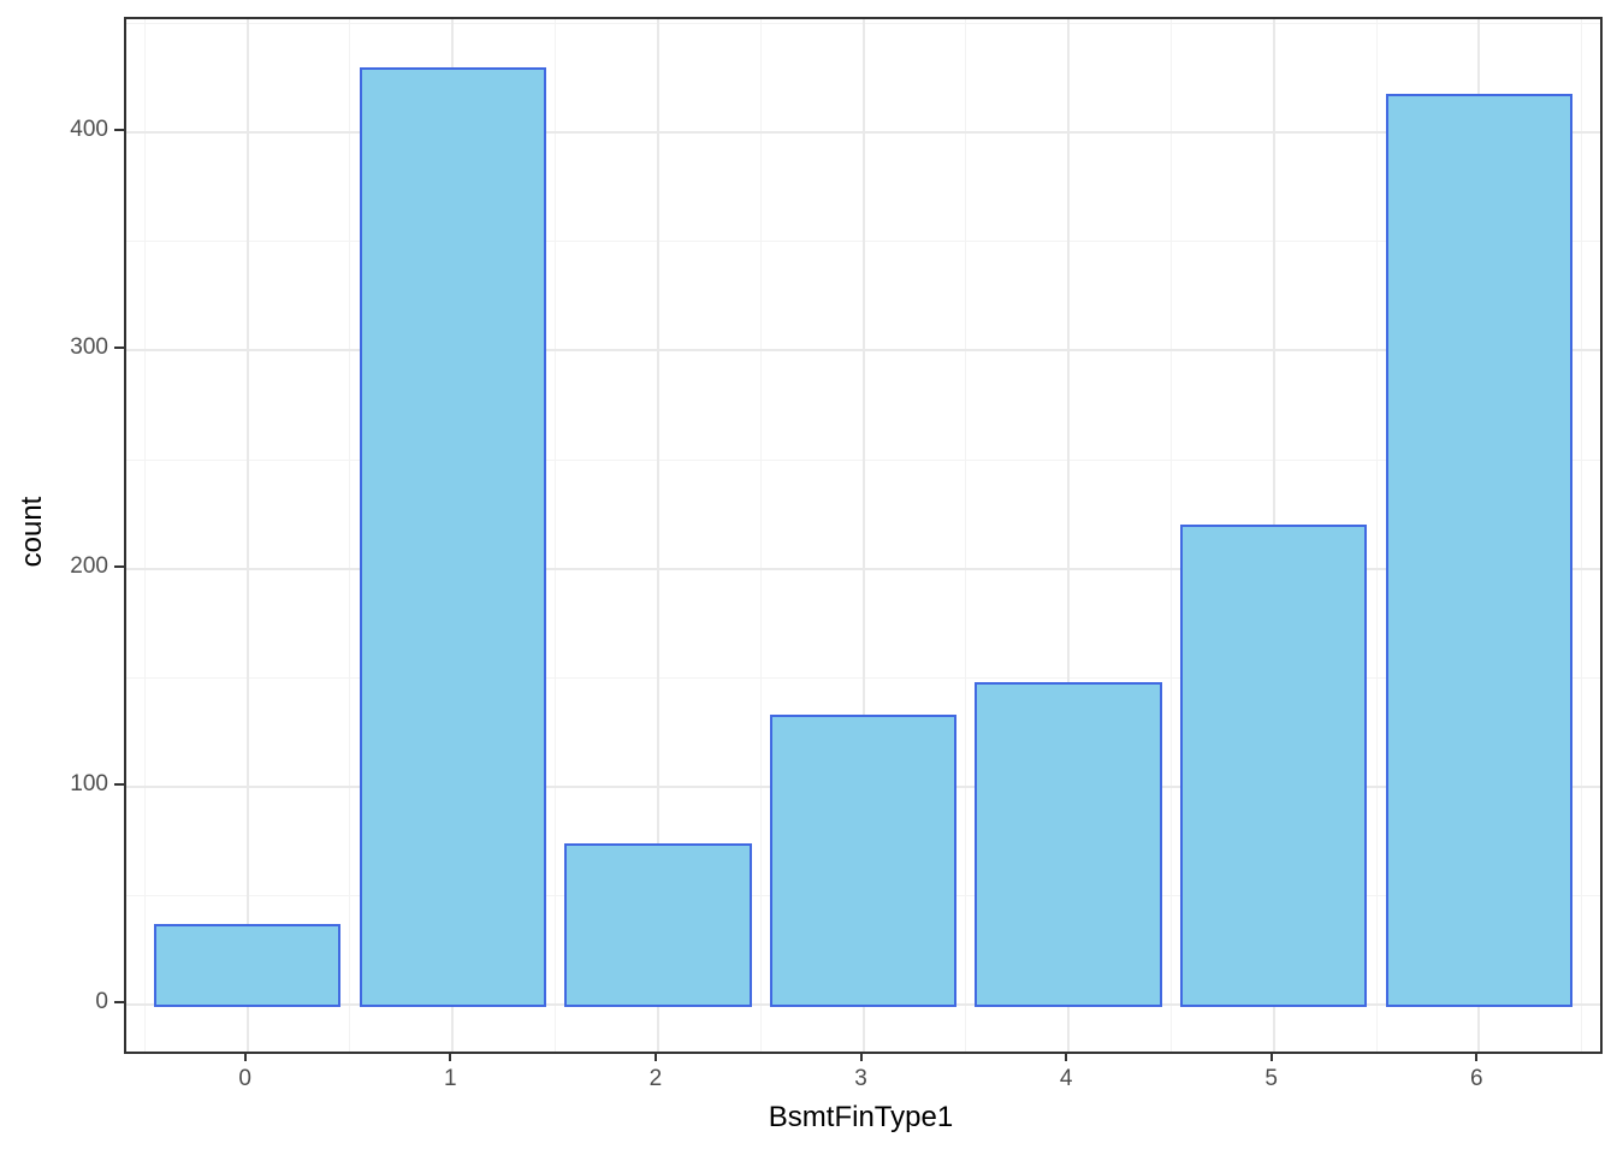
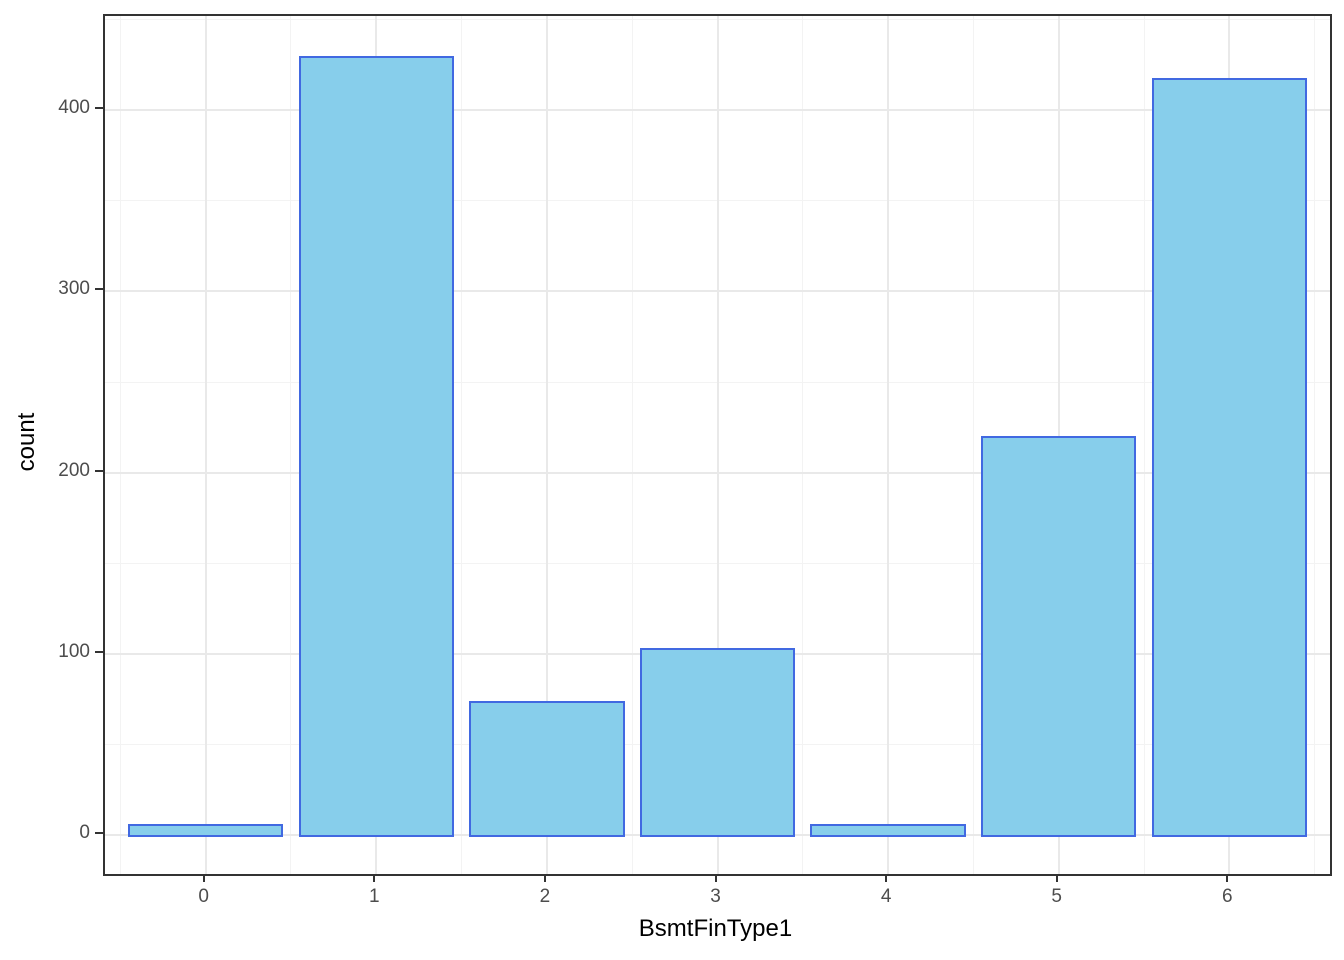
0: 37 -> 6
3: 133 -> 103
4: 148 -> 6
